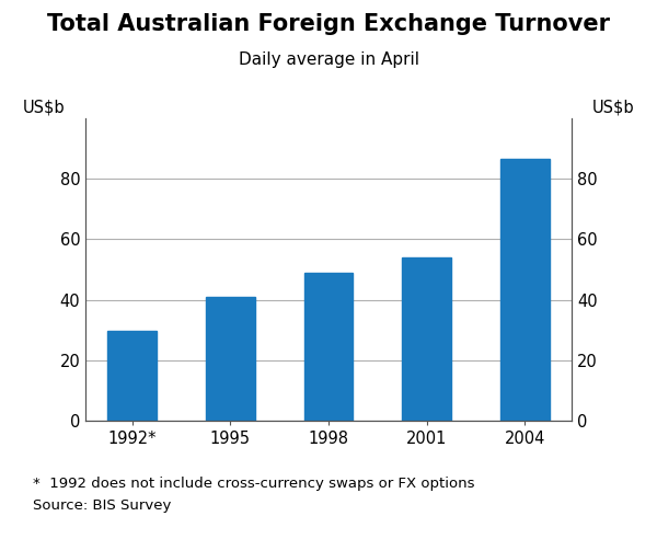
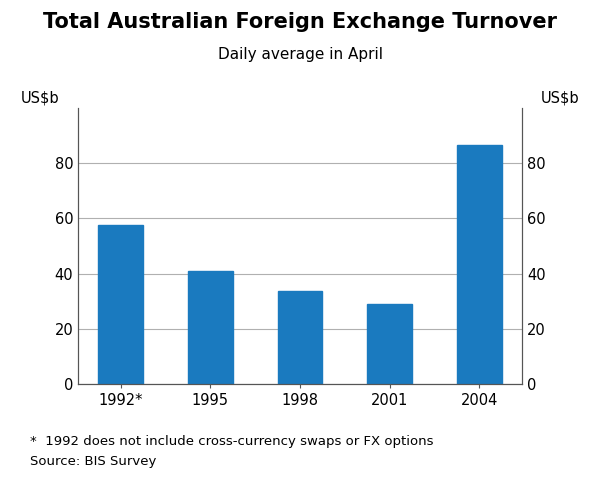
1992*: 29.5 -> 57.5
1998: 49.0 -> 33.5
2001: 54.0 -> 29.0
